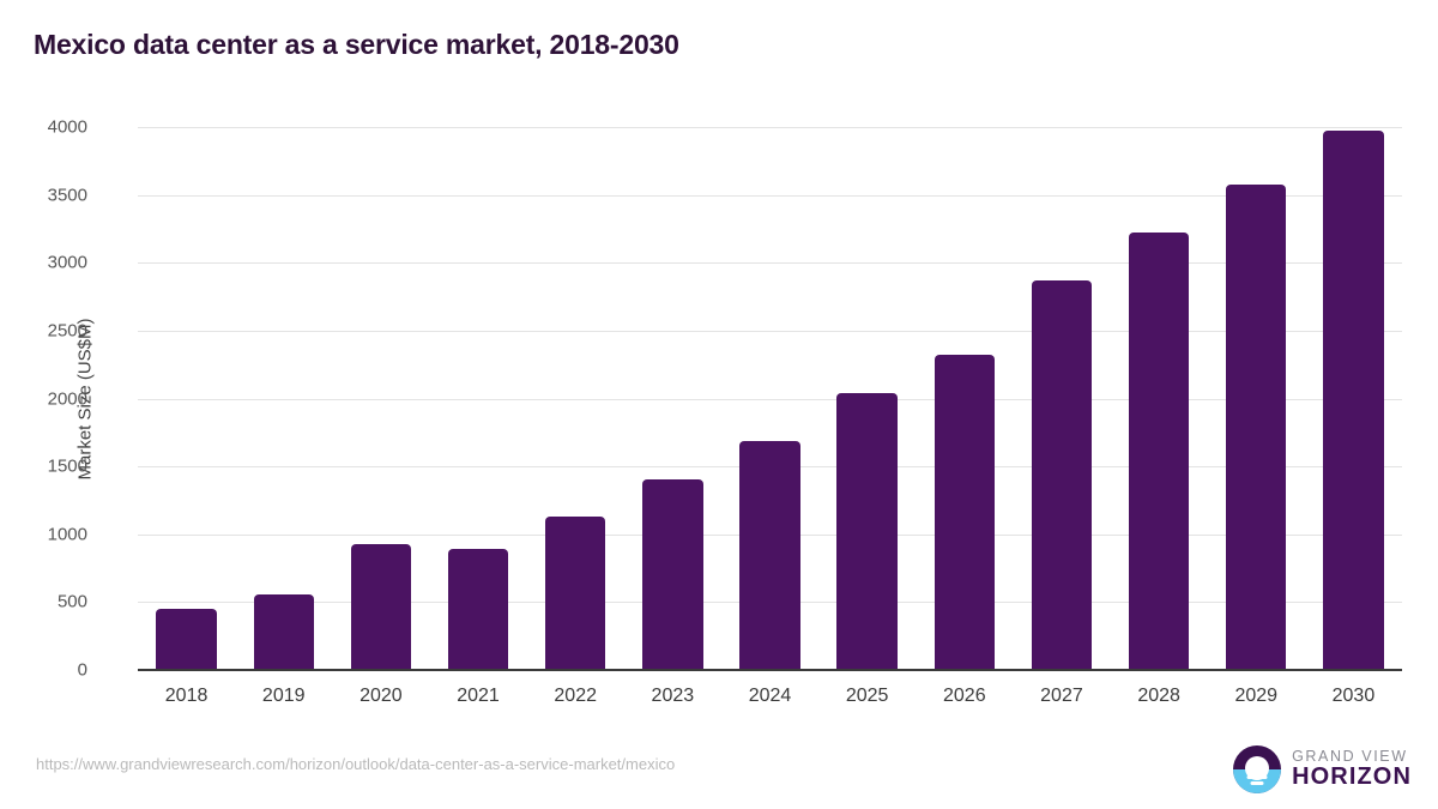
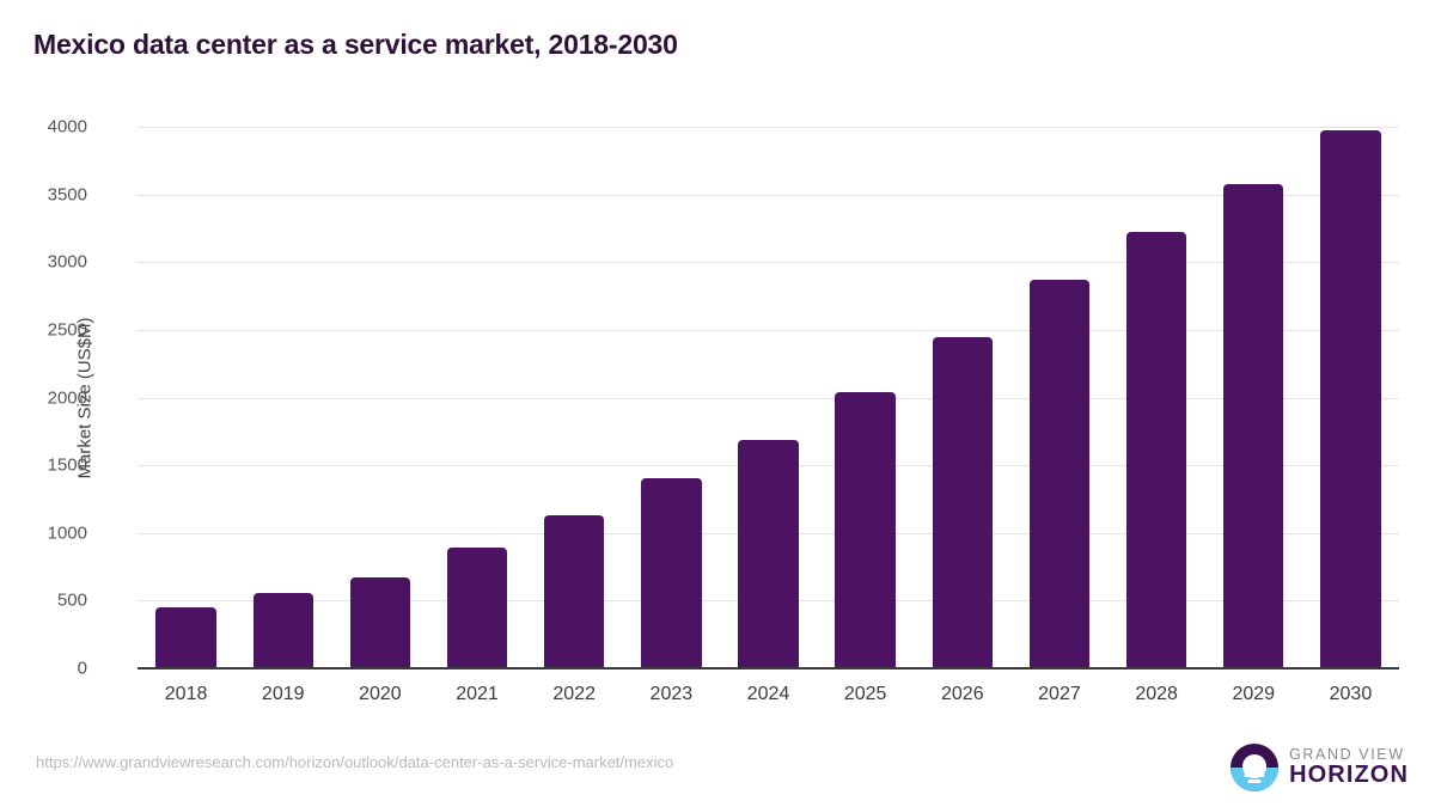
2020: 930 -> 670
2026: 2320 -> 2450
